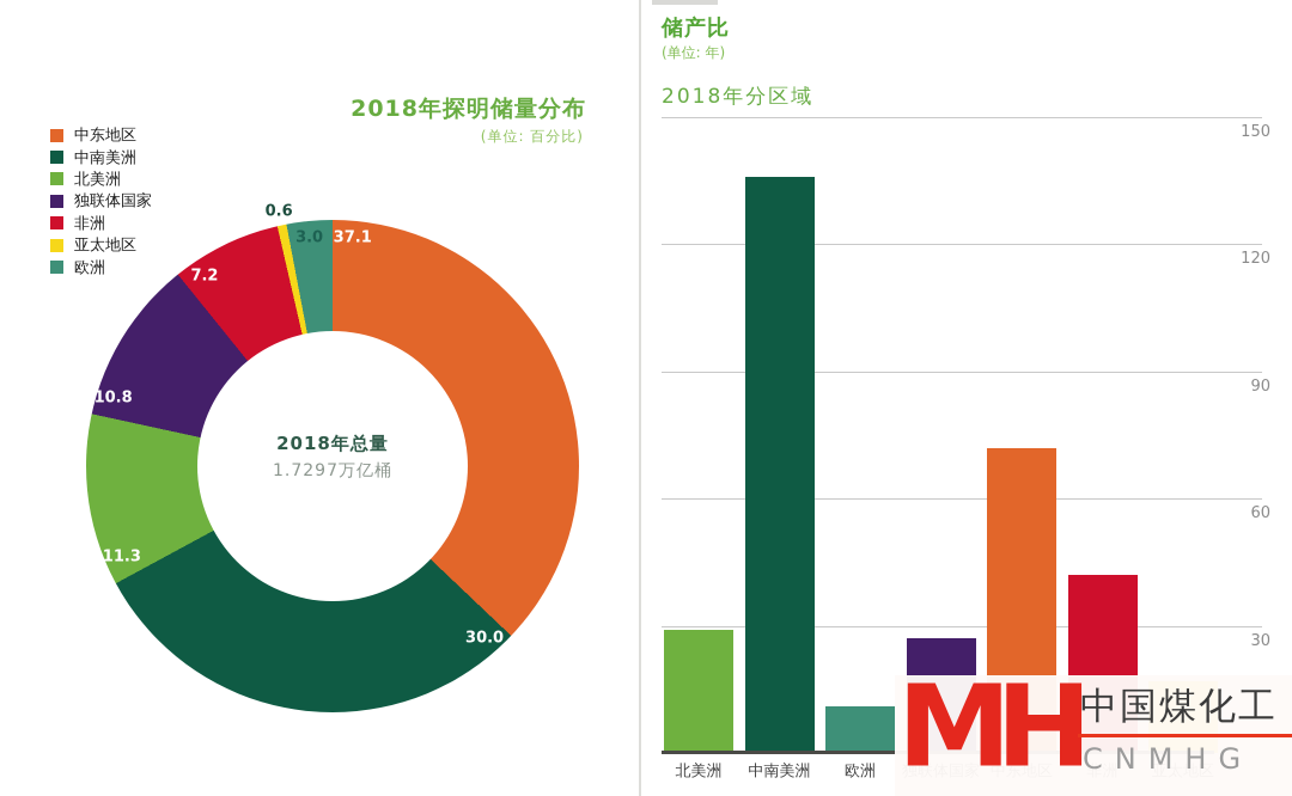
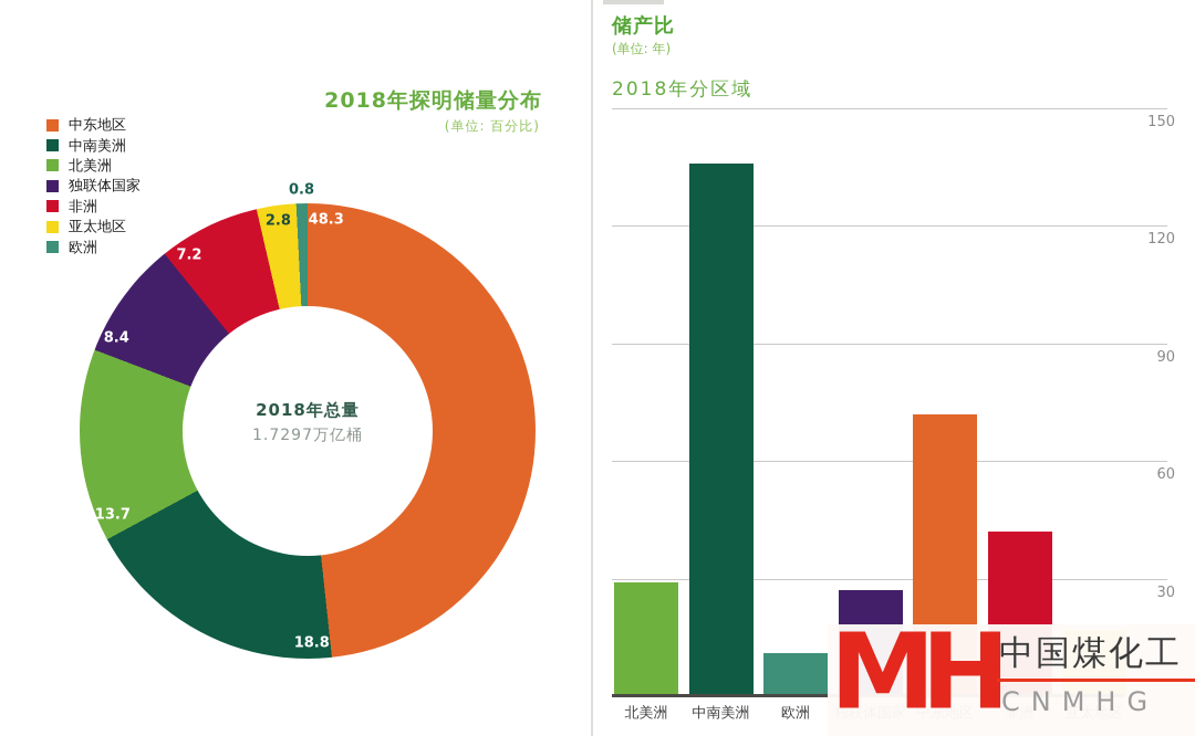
2018年探明储量分布/中东地区: 37.1 -> 48.3
2018年探明储量分布/中南美洲: 30.0 -> 18.8
2018年探明储量分布/北美洲: 11.3 -> 13.7
2018年探明储量分布/独联体国家: 10.8 -> 8.4
2018年探明储量分布/亚太地区: 0.6 -> 2.8
2018年探明储量分布/欧洲: 3.0 -> 0.8
